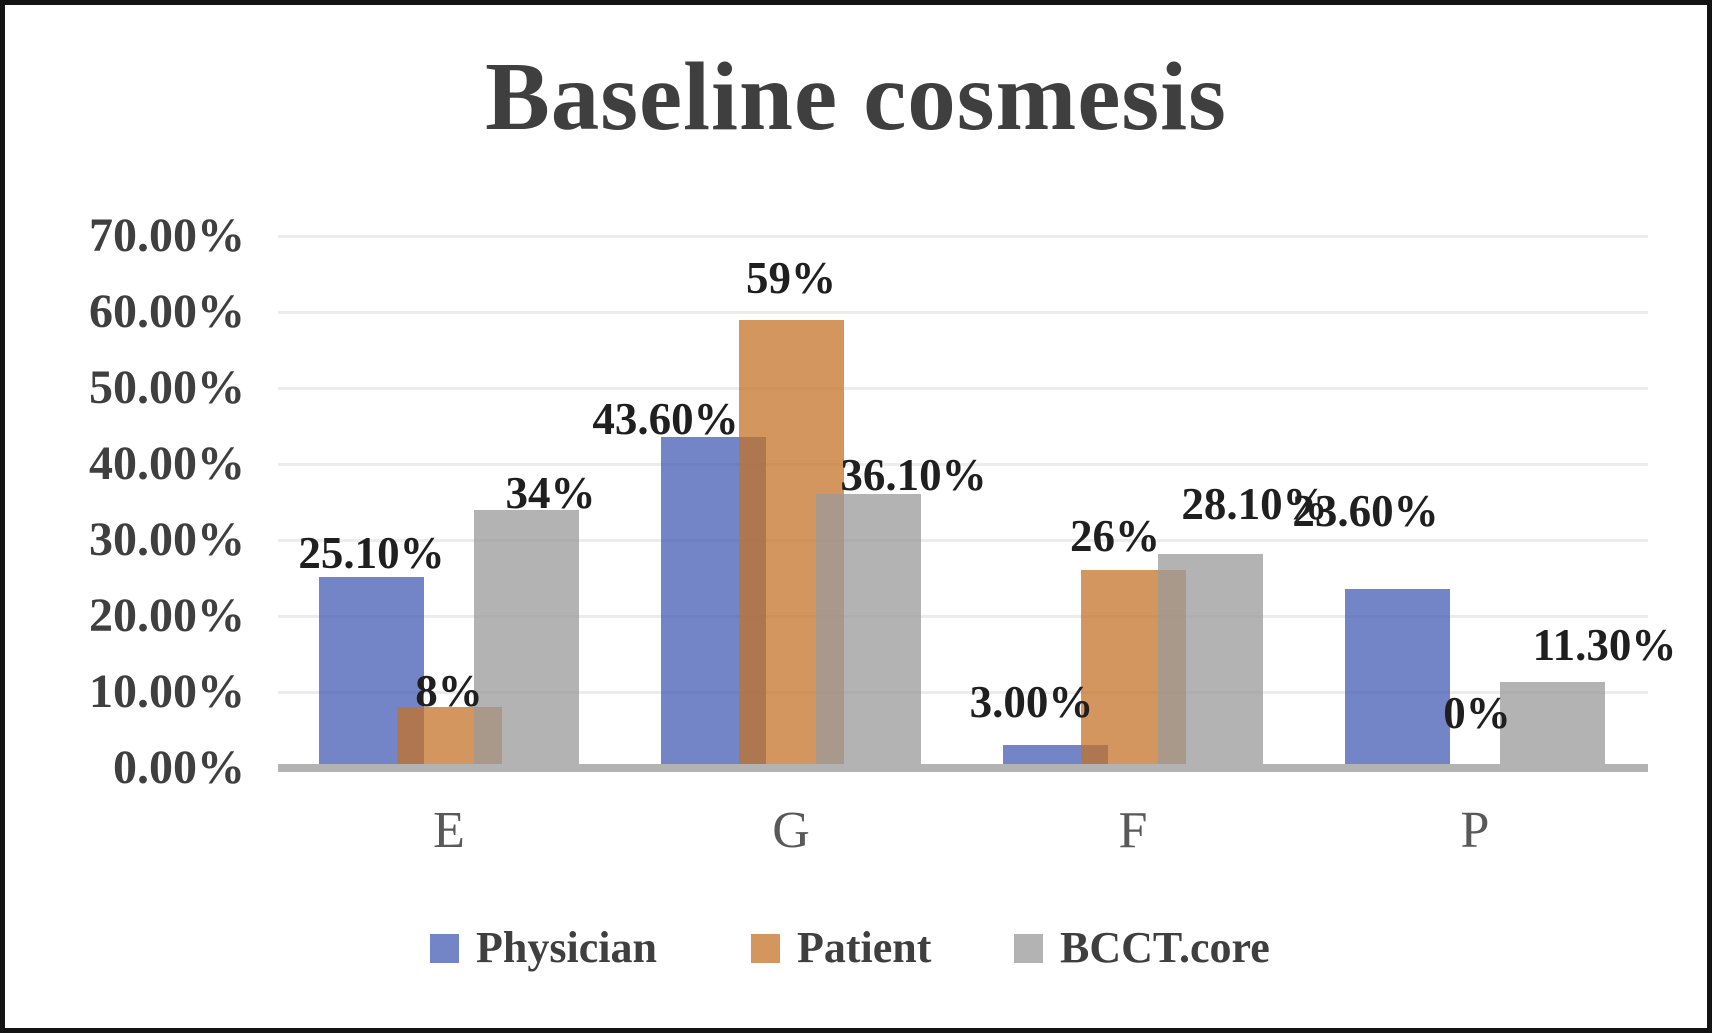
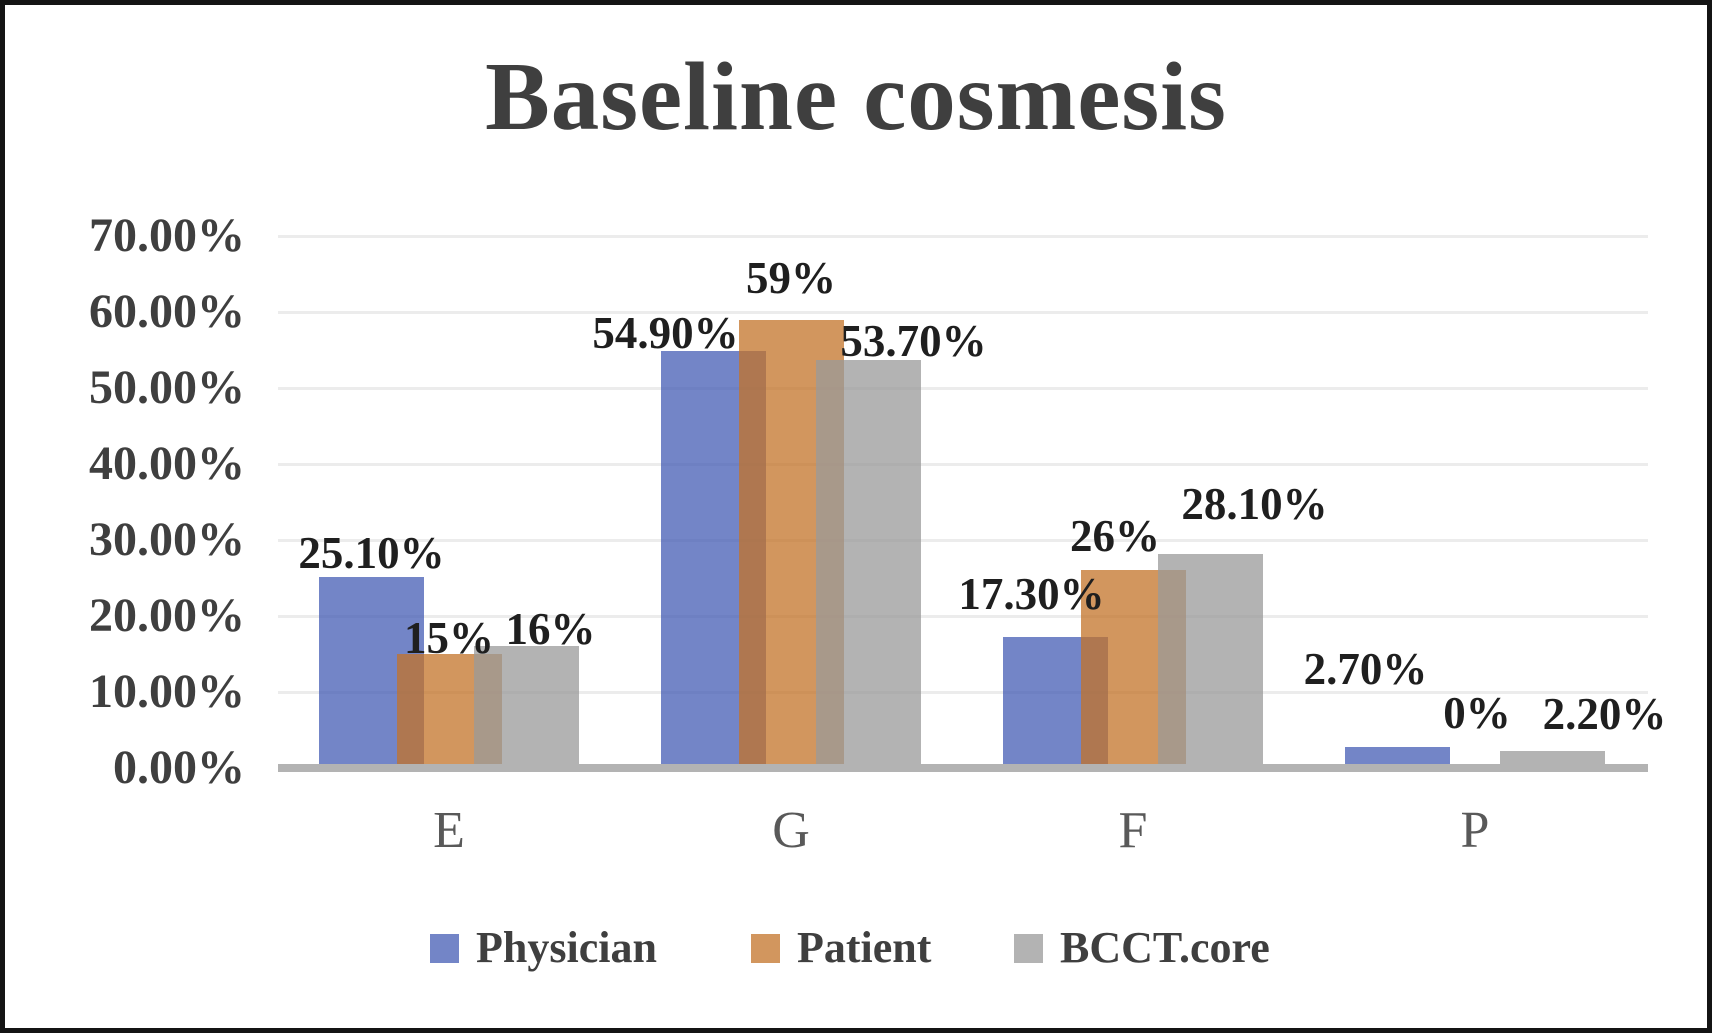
Patient/E: 8% -> 15%
BCCT.core/E: 34% -> 16%
Physician/G: 43.60% -> 54.90%
BCCT.core/G: 36.10% -> 53.70%
Physician/F: 3.00% -> 17.30%
Physician/P: 23.60% -> 2.70%
BCCT.core/P: 11.30% -> 2.20%
